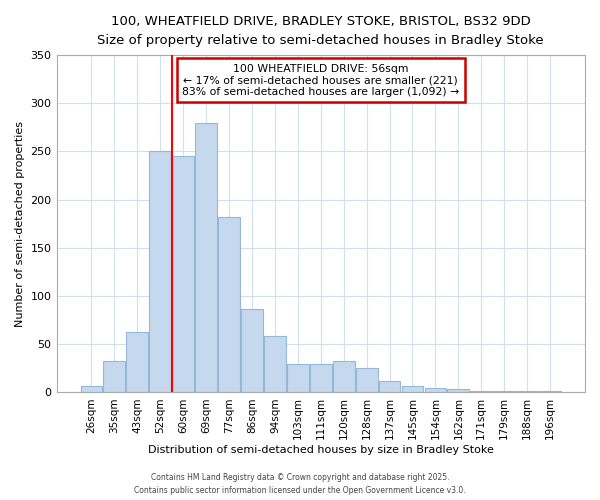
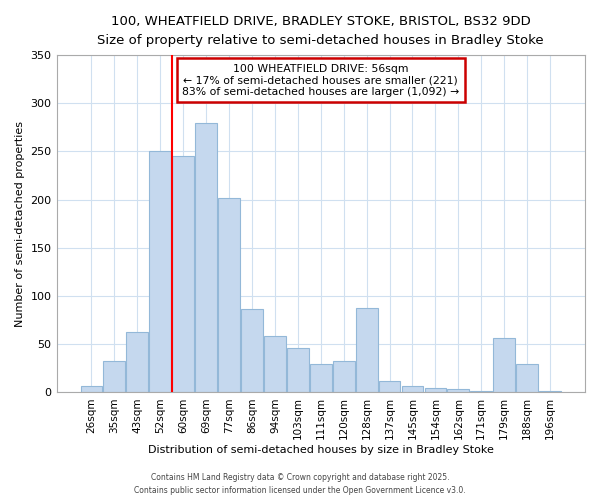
77sqm: 182 -> 202
103sqm: 30 -> 46
128sqm: 25 -> 88
179sqm: 1 -> 56
188sqm: 1 -> 30
